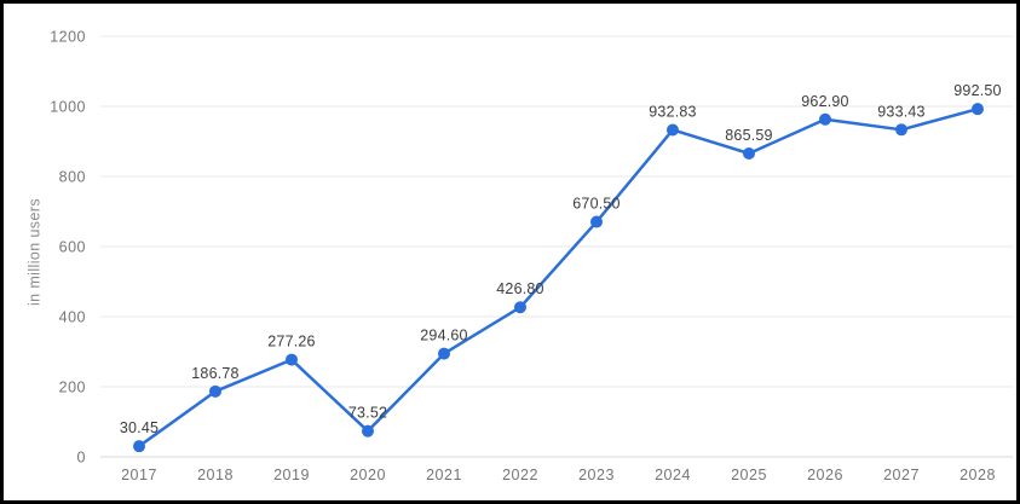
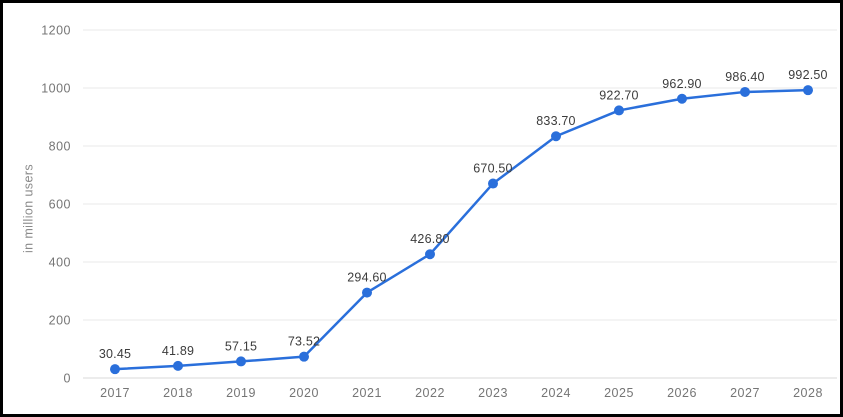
2018: 186.78 -> 41.89
2019: 277.26 -> 57.15
2024: 932.83 -> 833.70
2025: 865.59 -> 922.70
2027: 933.43 -> 986.40
